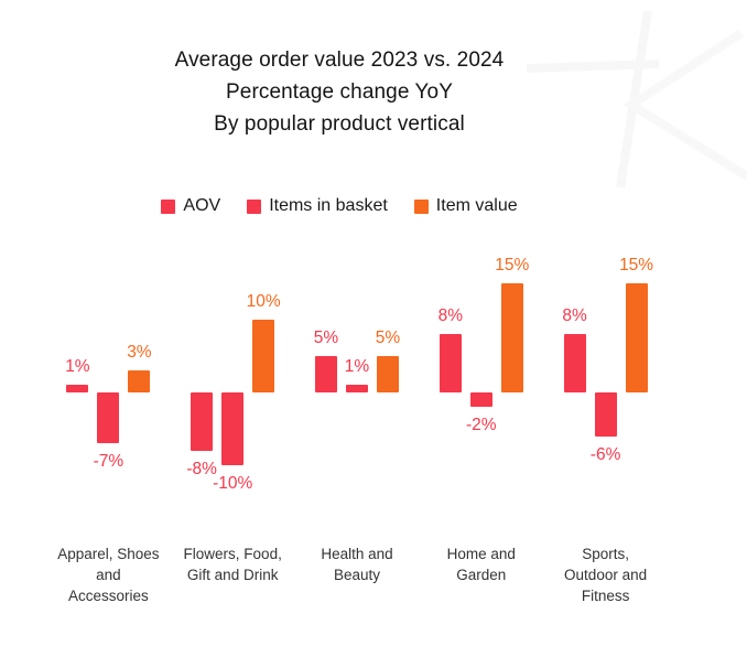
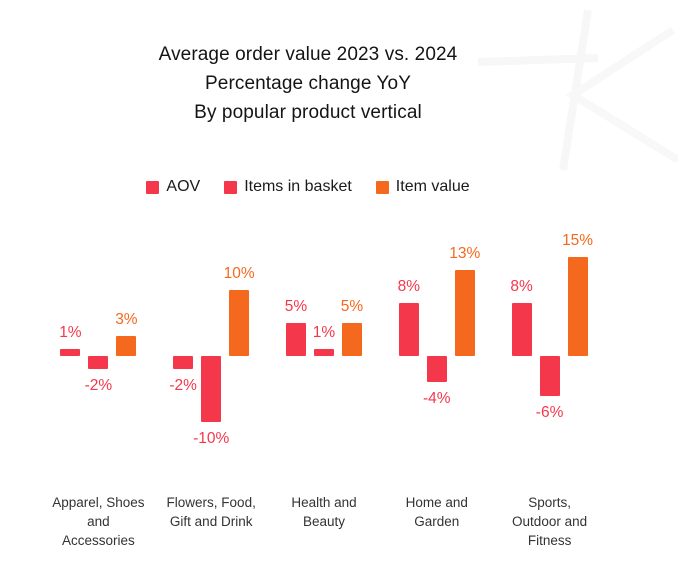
Items in basket/Apparel, Shoes and Accessories: -7% -> -2%
AOV/Flowers, Food, Gift and Drink: -8% -> -2%
Items in basket/Home and Garden: -2% -> -4%
Item value/Home and Garden: 15% -> 13%
